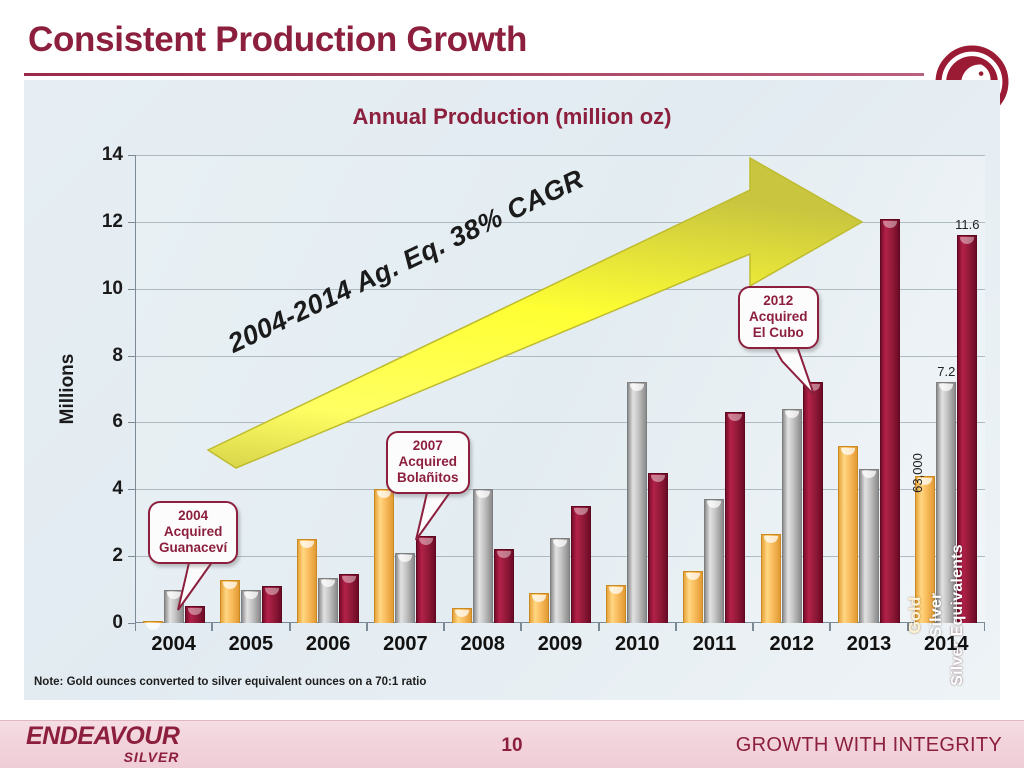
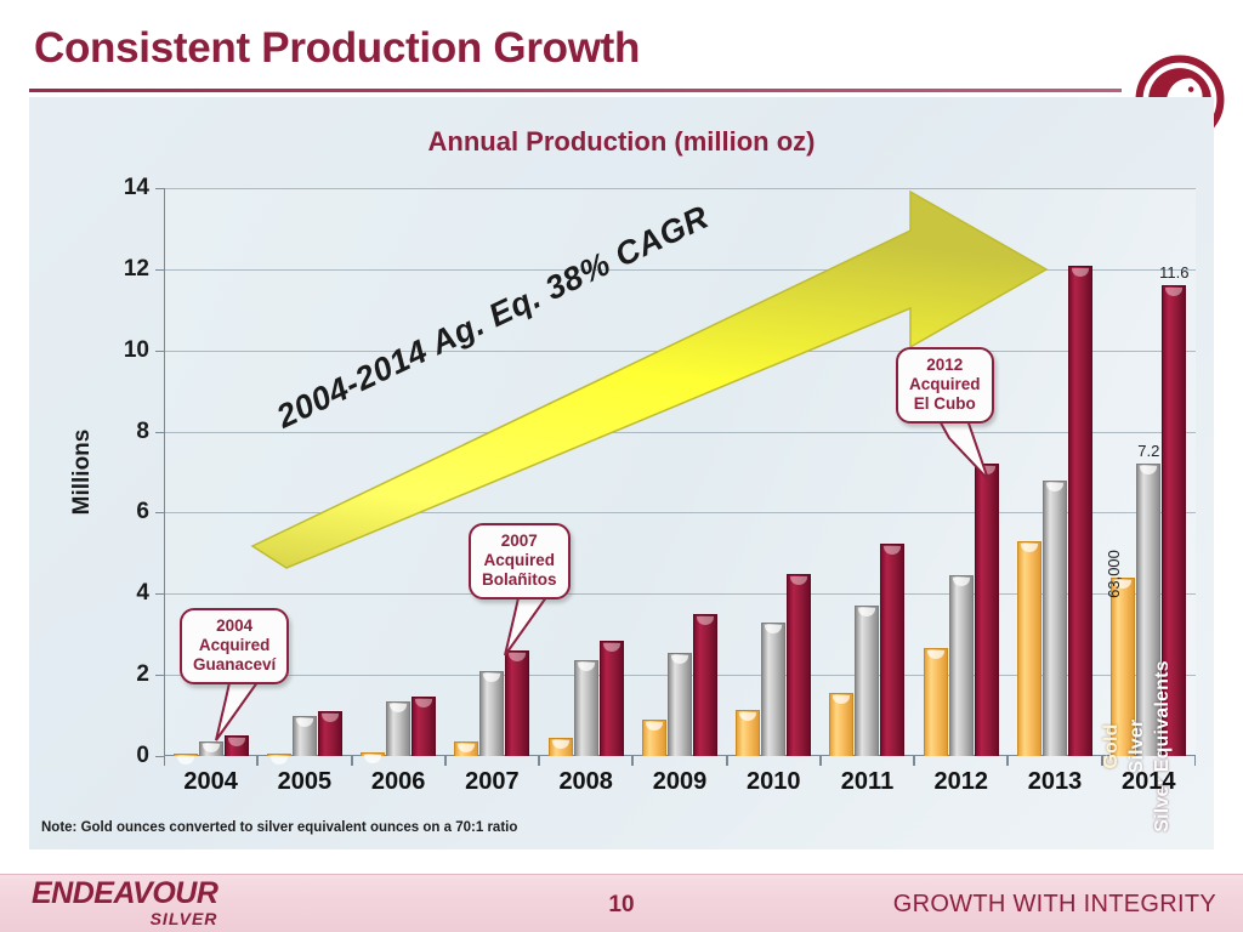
Silver/2004: 1.0 -> 0.3
Gold/2005: 1.3 -> 0.1
Gold/2006: 2.5 -> 0.1
Gold/2007: 4.0 -> 0.3
Silver/2008: 4.0 -> 2.4
Silver Equivalents/2008: 2.2 -> 2.9
Silver/2010: 7.2 -> 3.3
Silver Equivalents/2011: 6.3 -> 5.2
Silver/2012: 6.4 -> 4.5
Silver/2013: 4.6 -> 6.8
